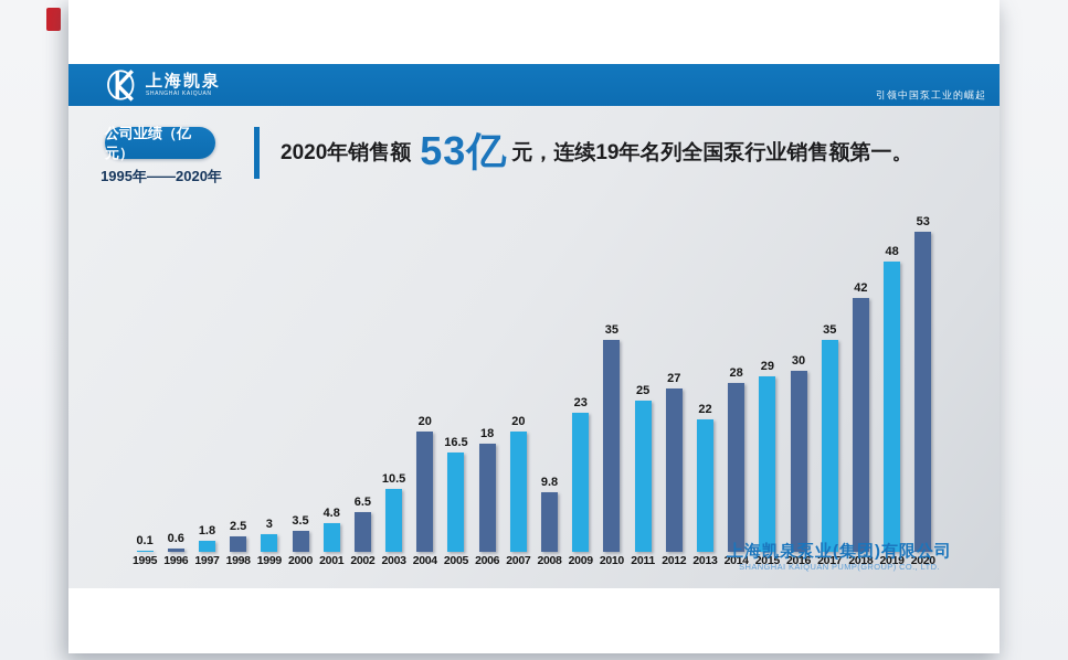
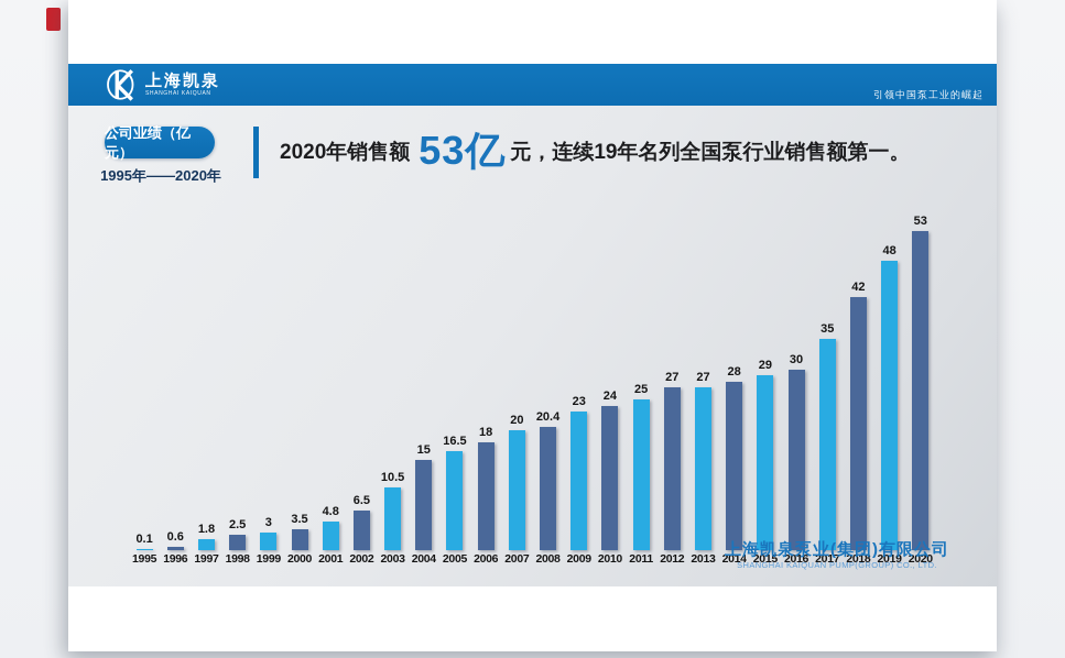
2004: 20 -> 15
2008: 9.8 -> 20.4
2010: 35 -> 24
2013: 22 -> 27
